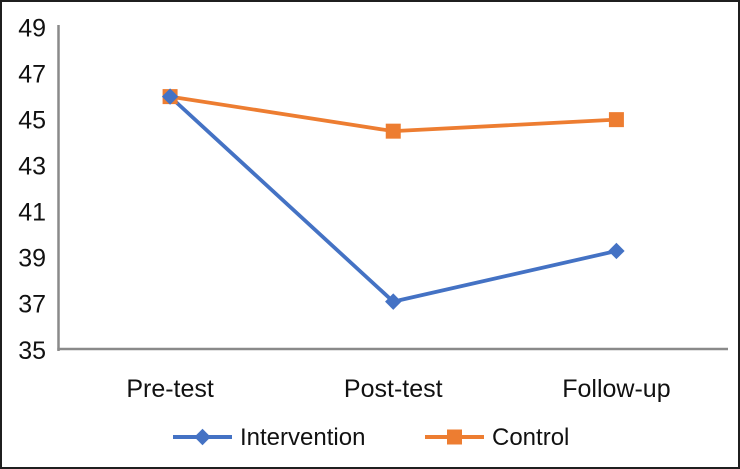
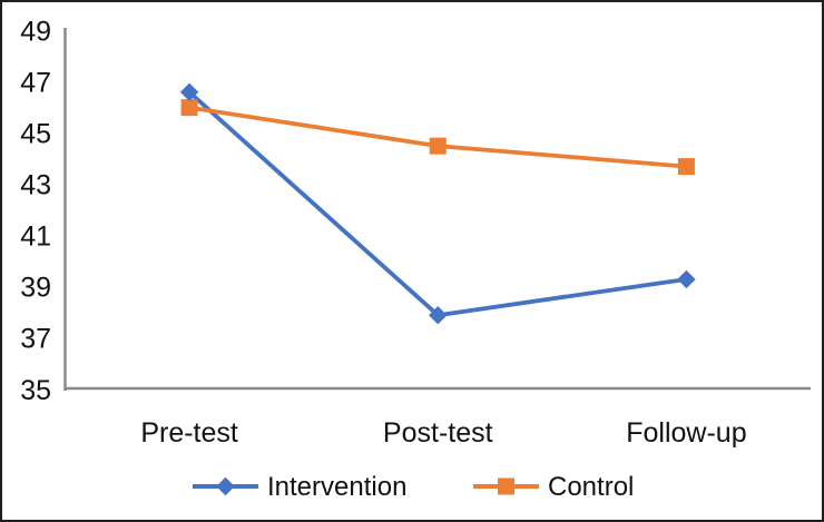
Intervention/Pre-test: 46.0 -> 46.6
Intervention/Post-test: 37.1 -> 37.9
Control/Follow-up: 45.0 -> 43.7
